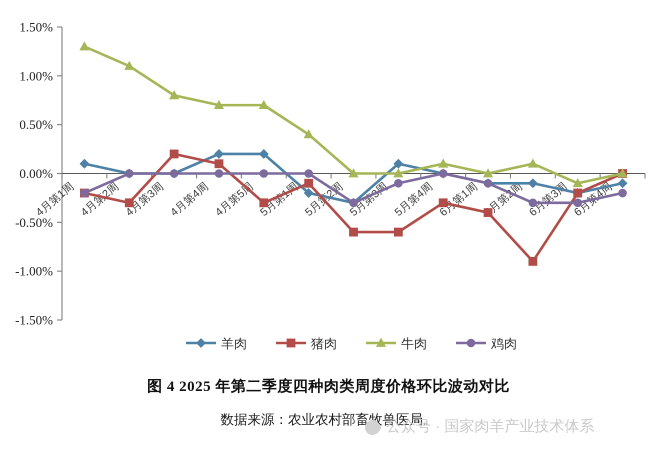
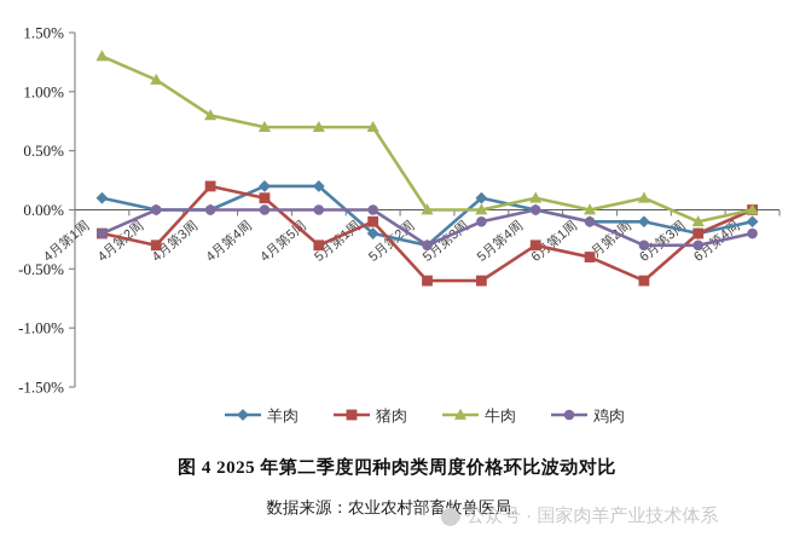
牛肉/5月第1周: 0.4% -> 0.7%
猪肉/6月第2周: -0.9% -> -0.6%
